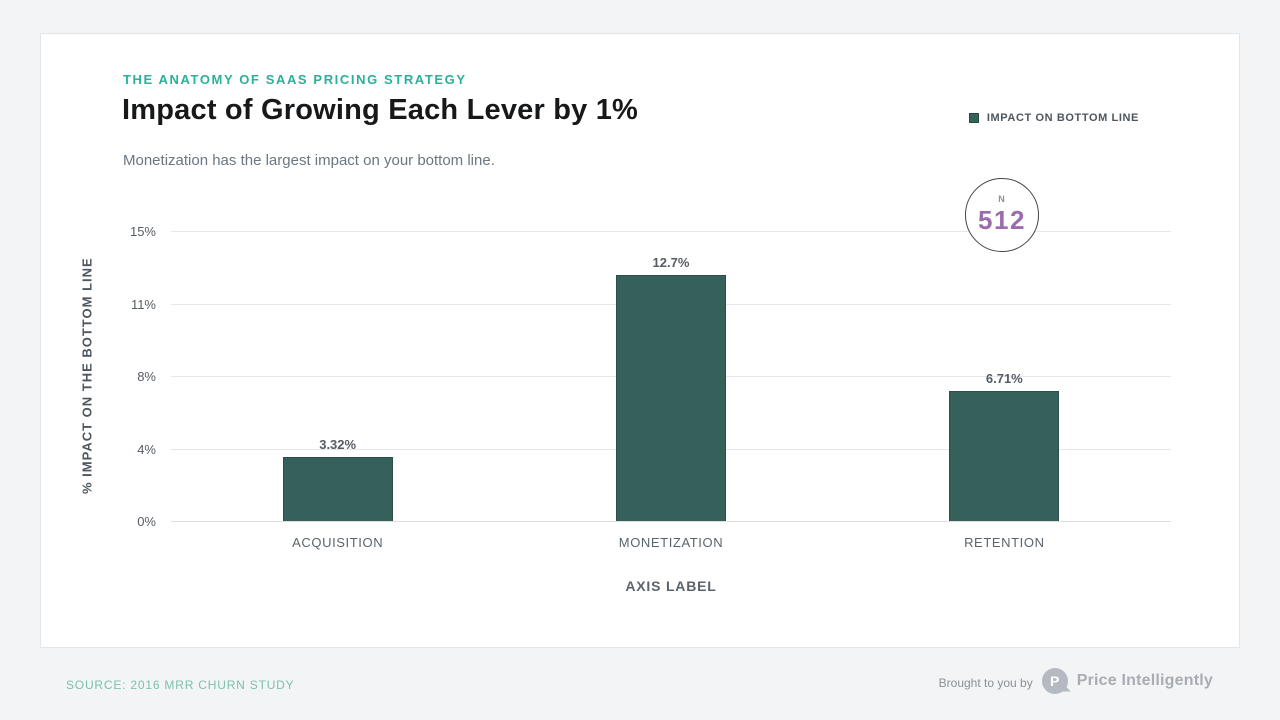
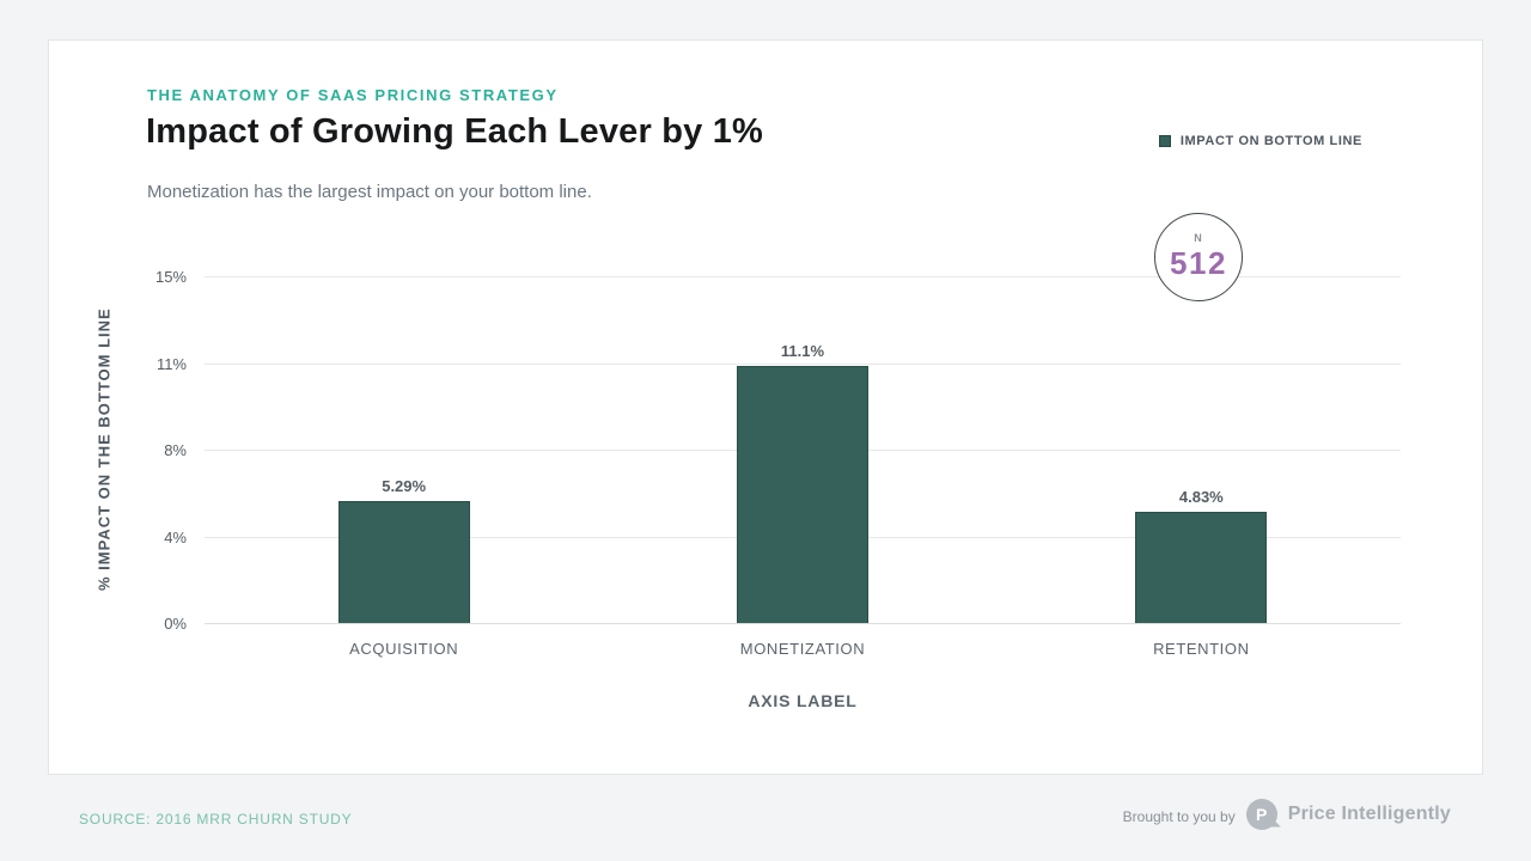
ACQUISITION: 3.32% -> 5.29%
MONETIZATION: 12.7% -> 11.1%
RETENTION: 6.71% -> 4.83%
